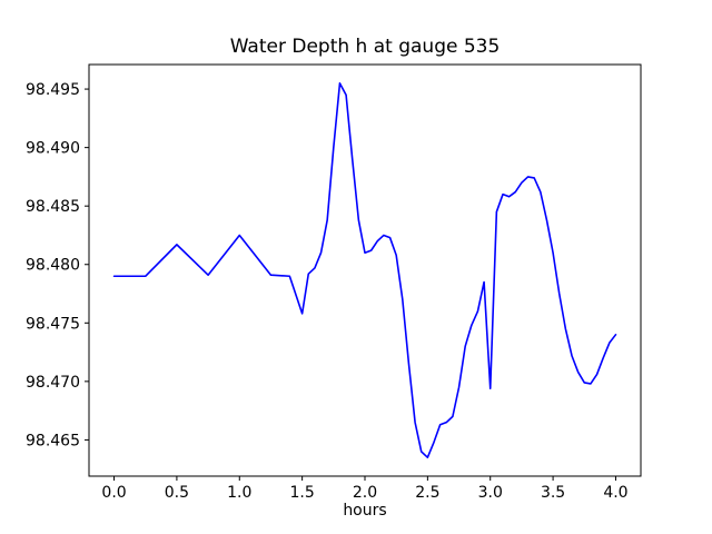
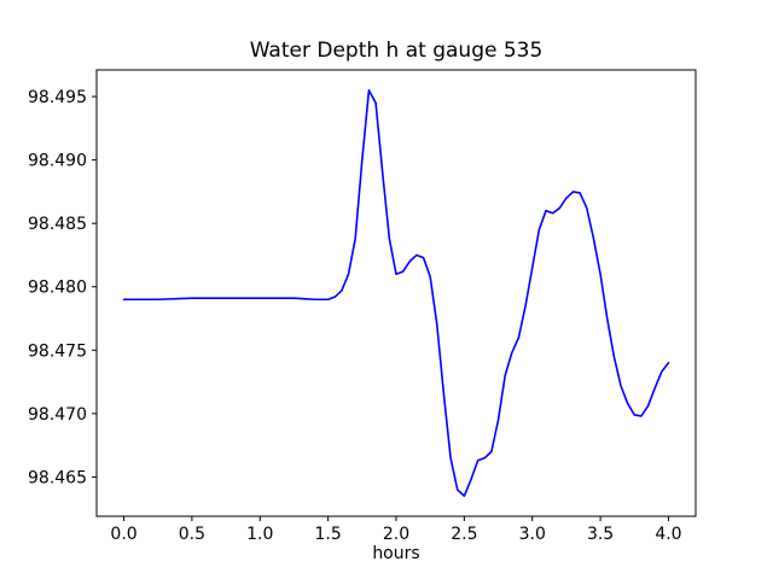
0.5: 98.4817 -> 98.4791
1.0: 98.4825 -> 98.4791
1.5: 98.4758 -> 98.4790
3.0: 98.4694 -> 98.4815
